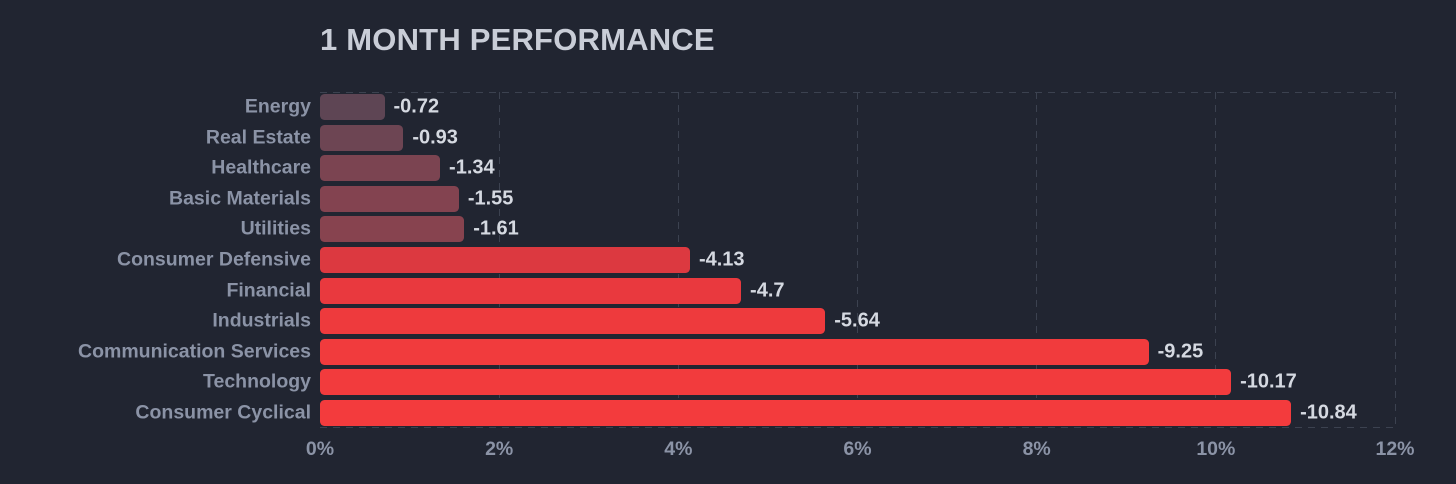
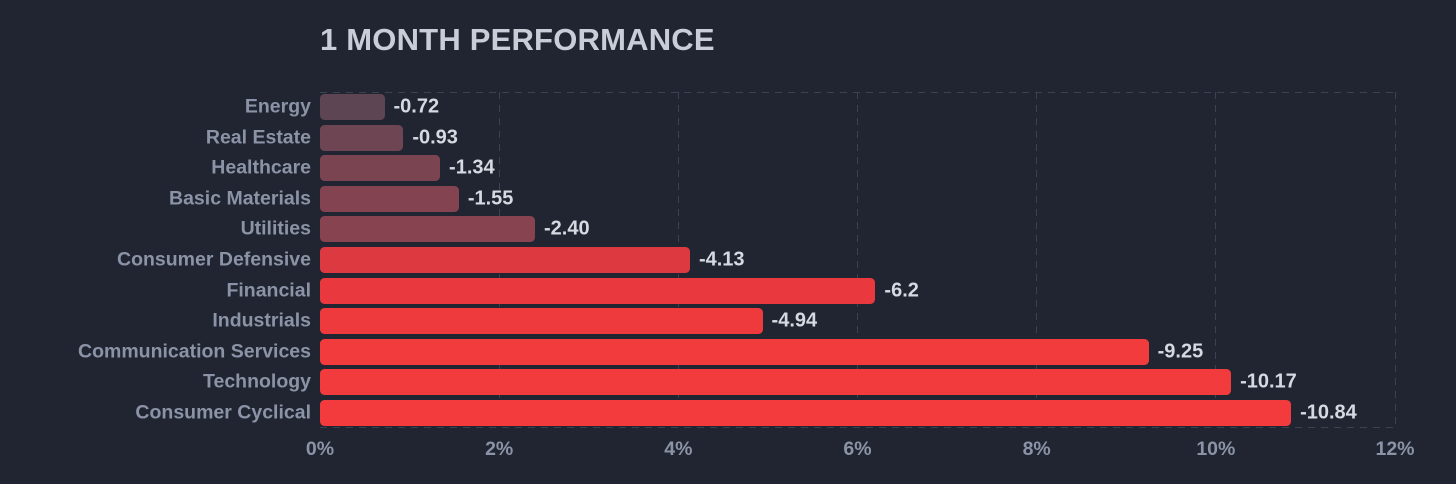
Utilities: -1.61 -> -2.40
Financial: -4.7 -> -6.2
Industrials: -5.64 -> -4.94
